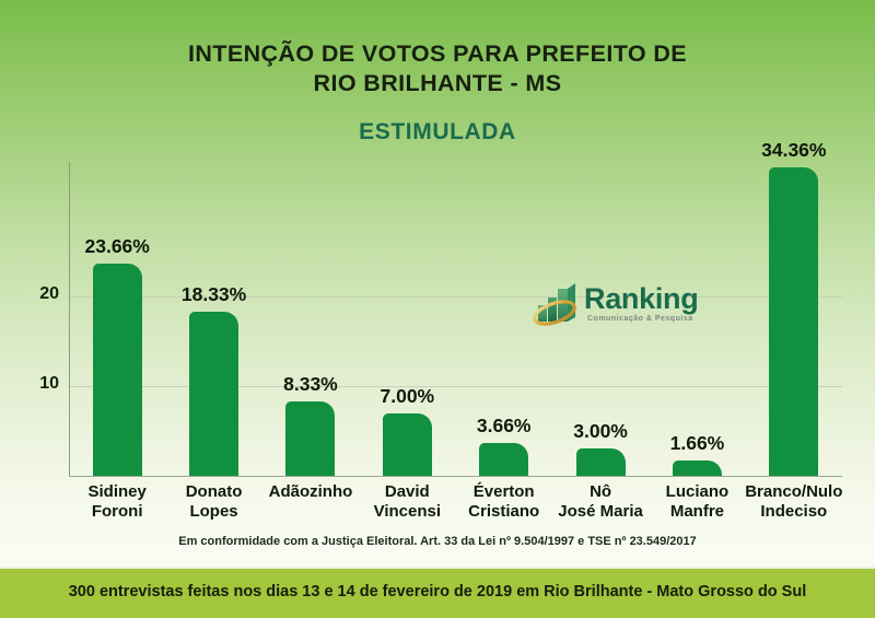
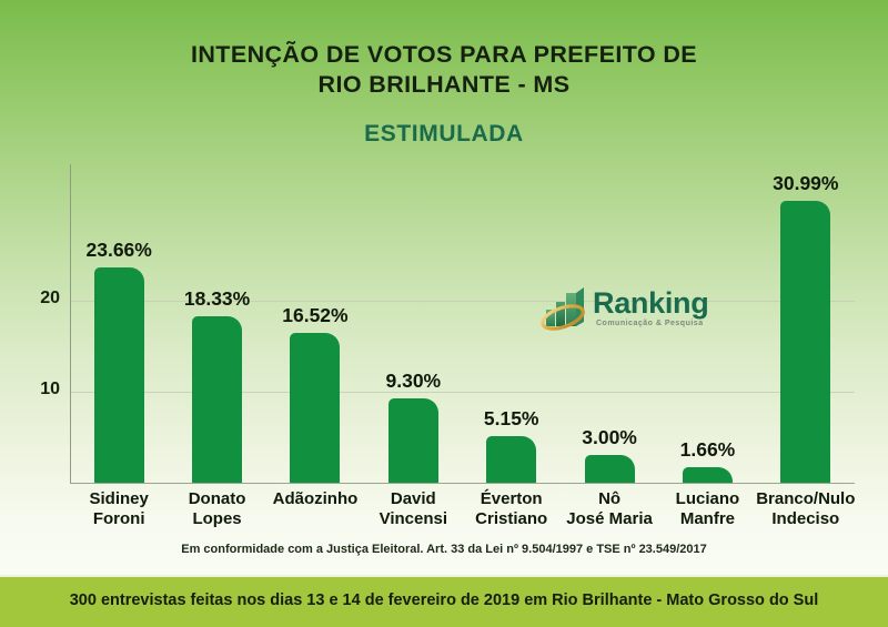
Adãozinho: 8.33% -> 16.52%
David Vincensi: 7.00% -> 9.30%
Éverton Cristiano: 3.66% -> 5.15%
Branco/Nulo Indeciso: 34.36% -> 30.99%
